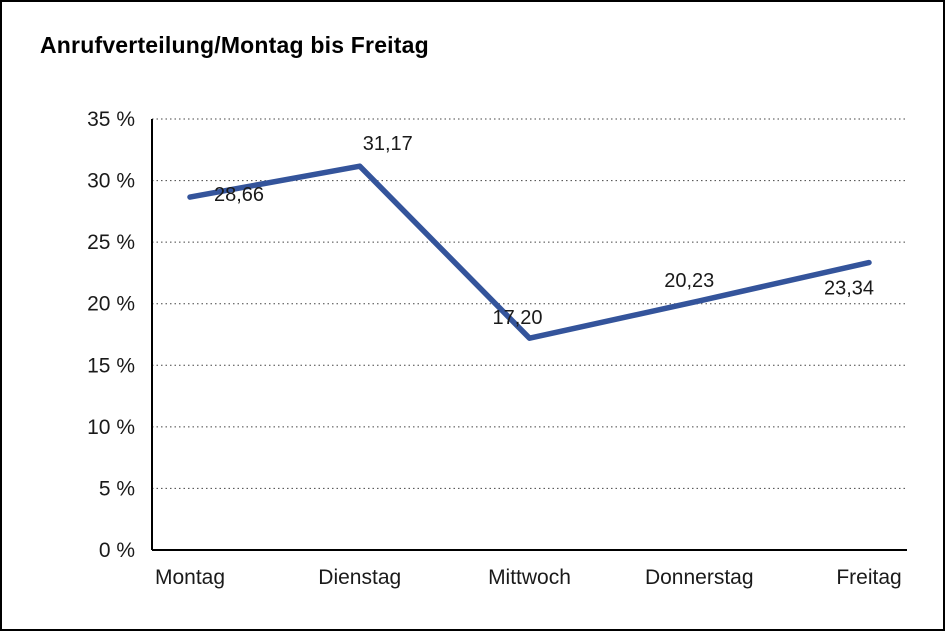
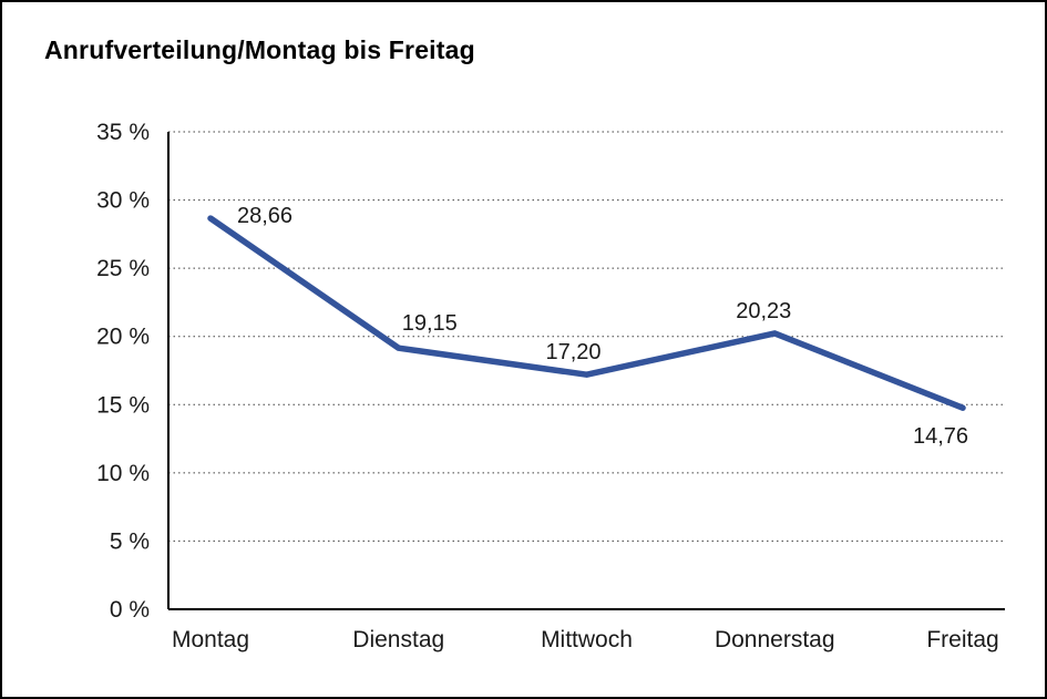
Dienstag: 31,17 -> 19,15
Freitag: 23,34 -> 14,76
